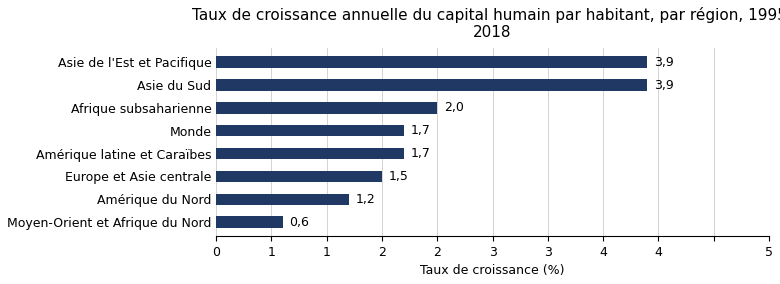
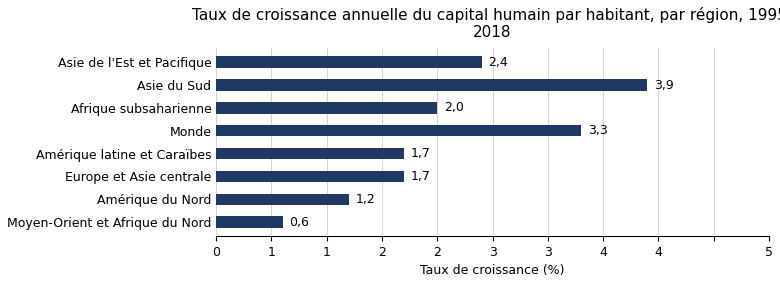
Asie de l'Est et Pacifique: 3,9 -> 2,4
Monde: 1,7 -> 3,3
Europe et Asie centrale: 1,5 -> 1,7
